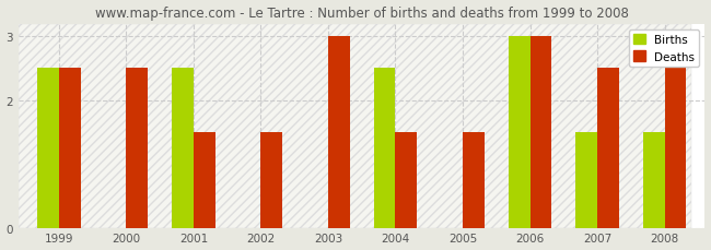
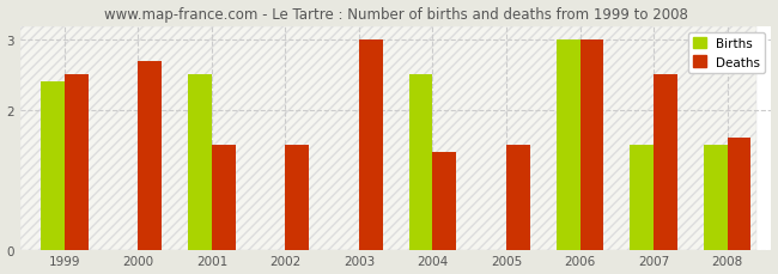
Births/1999: 2.5 -> 2.4
Deaths/2000: 2.5 -> 2.7
Deaths/2004: 1.5 -> 1.4
Deaths/2008: 2.5 -> 1.6
